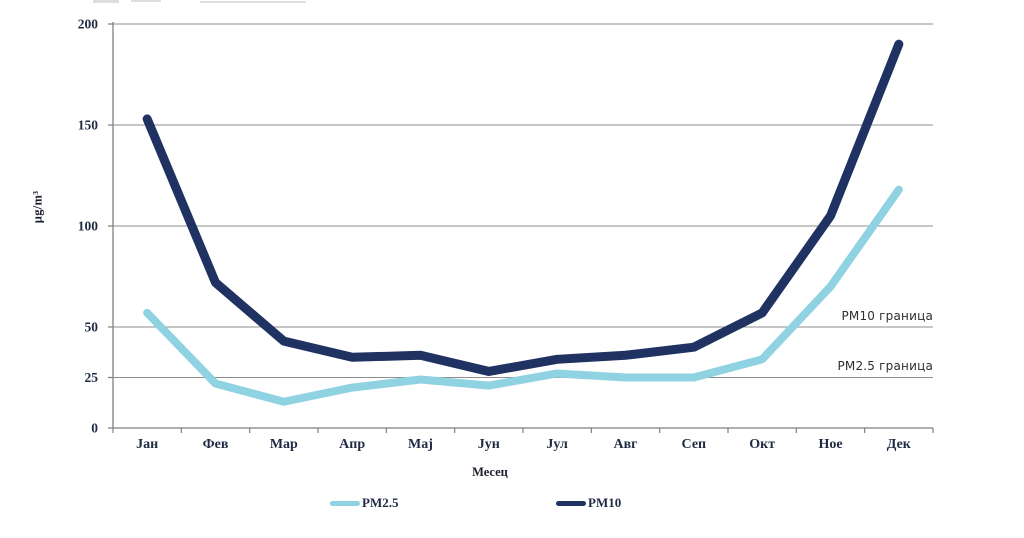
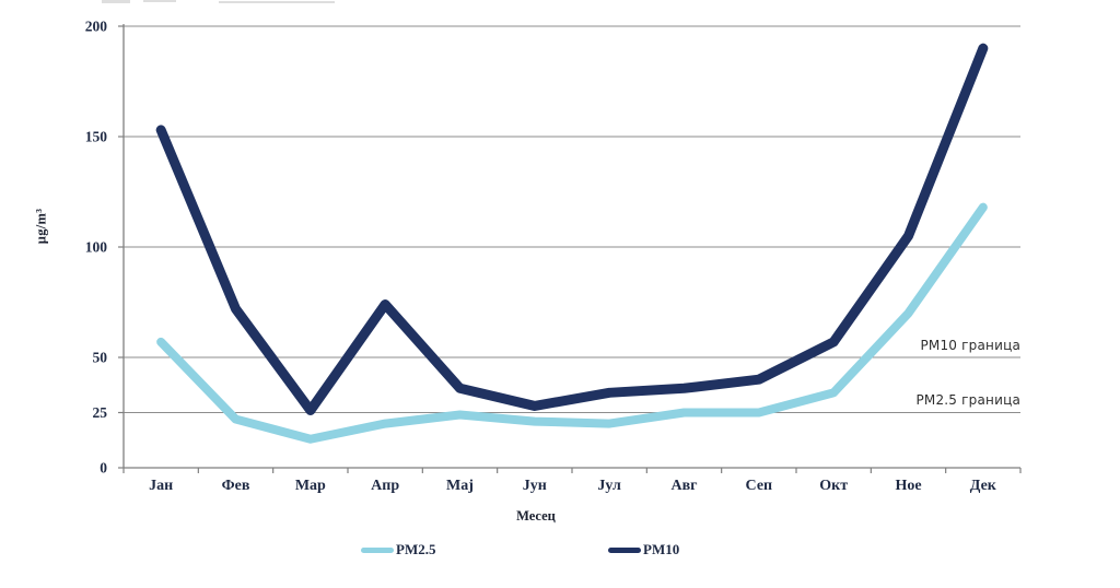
PM10/Мар: 43 -> 26
PM10/Апр: 35 -> 74
PM2.5/Јул: 27 -> 20
